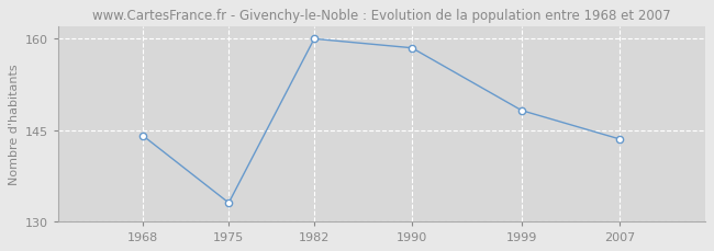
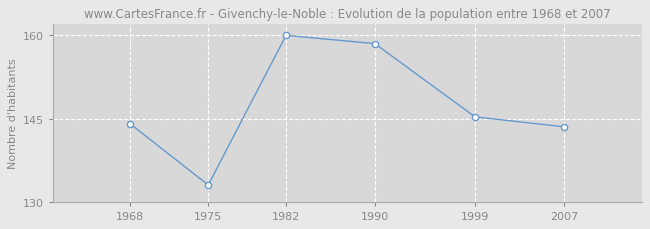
1999: 148.2 -> 145.3
